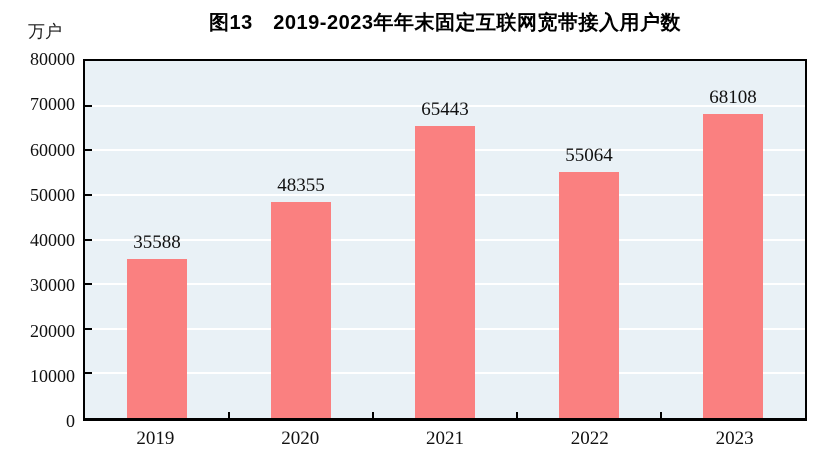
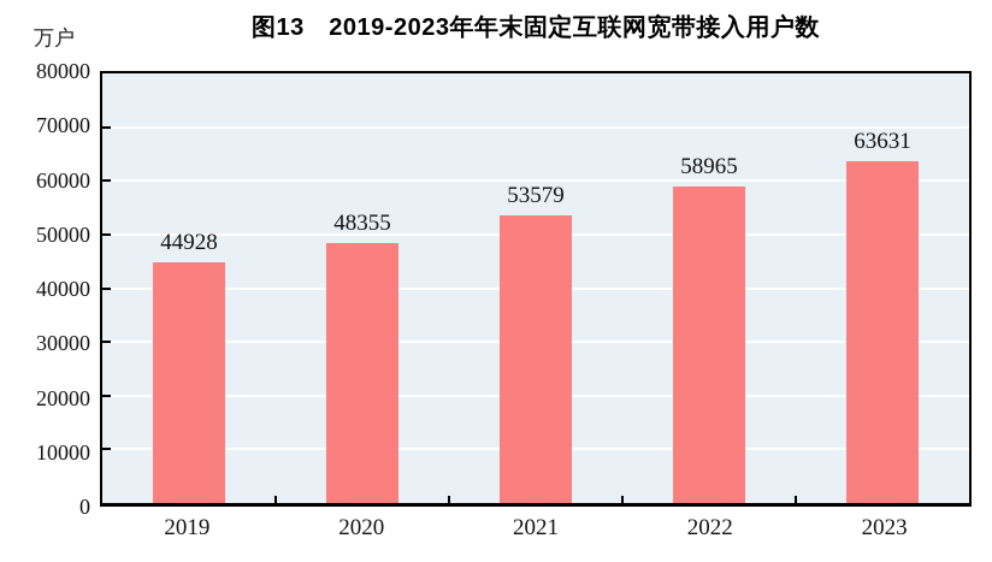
2019: 35588 -> 44928
2021: 65443 -> 53579
2022: 55064 -> 58965
2023: 68108 -> 63631
